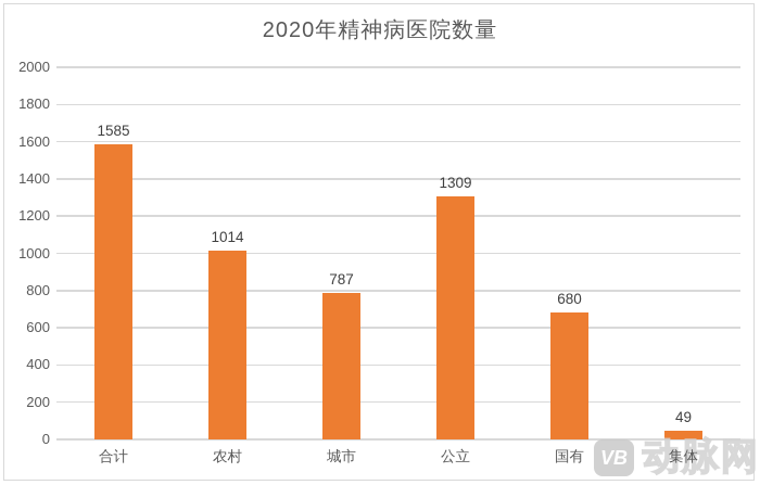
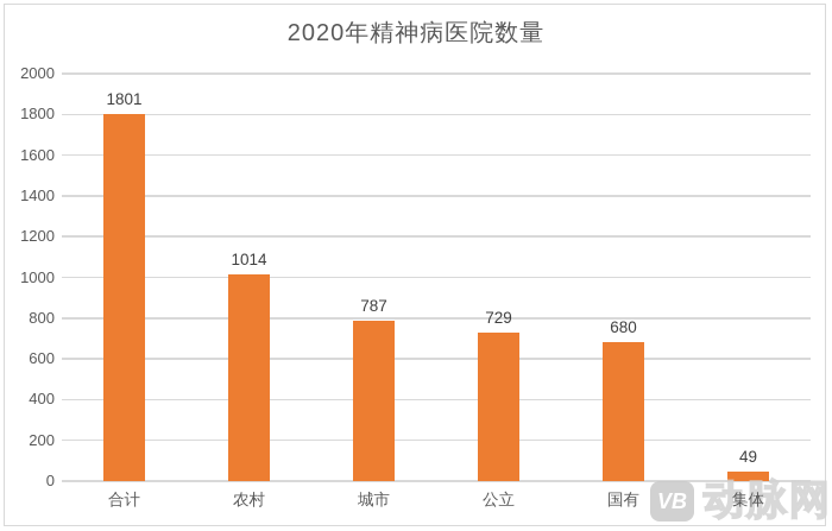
合计: 1585 -> 1801
公立: 1309 -> 729
